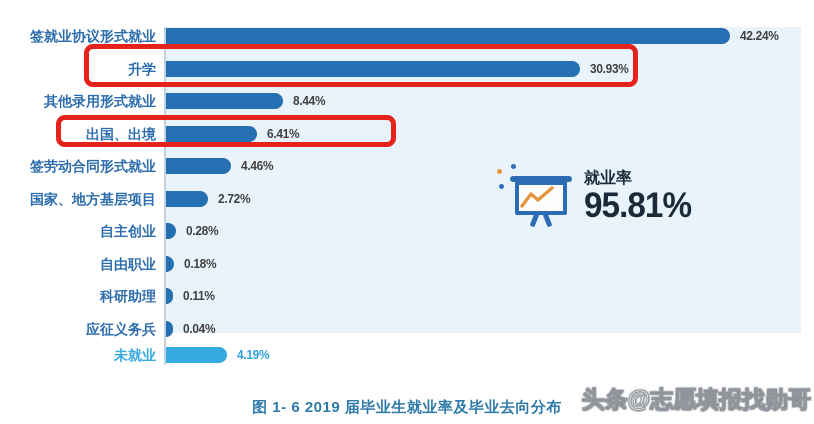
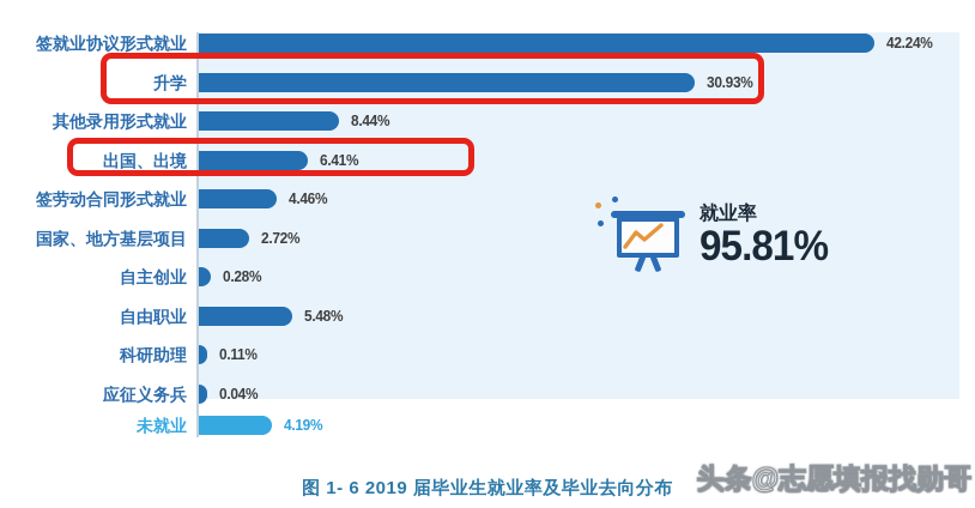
自由职业: 0.18% -> 5.48%
